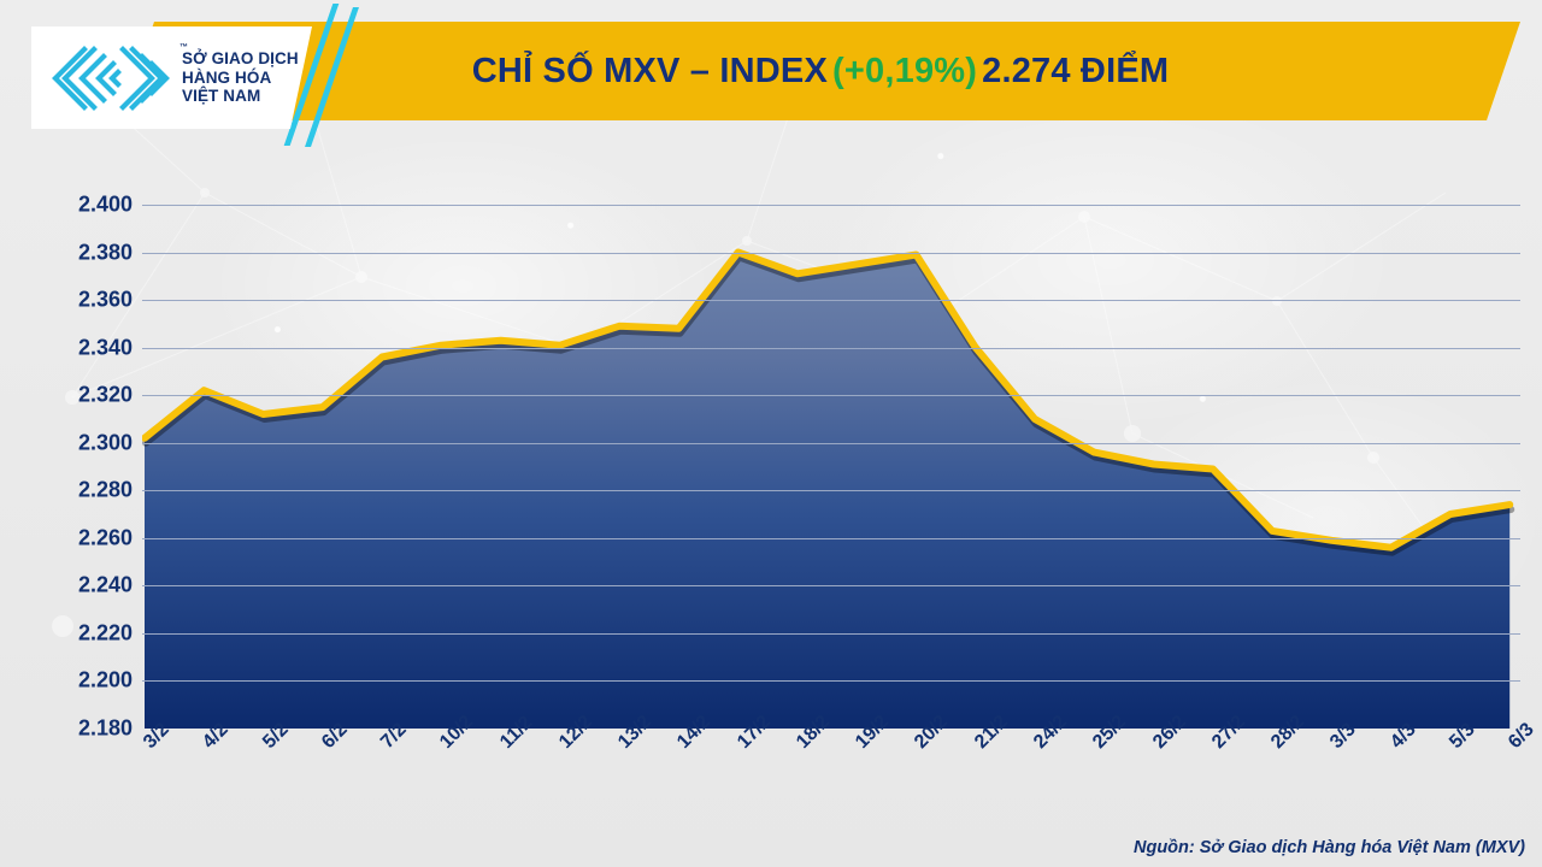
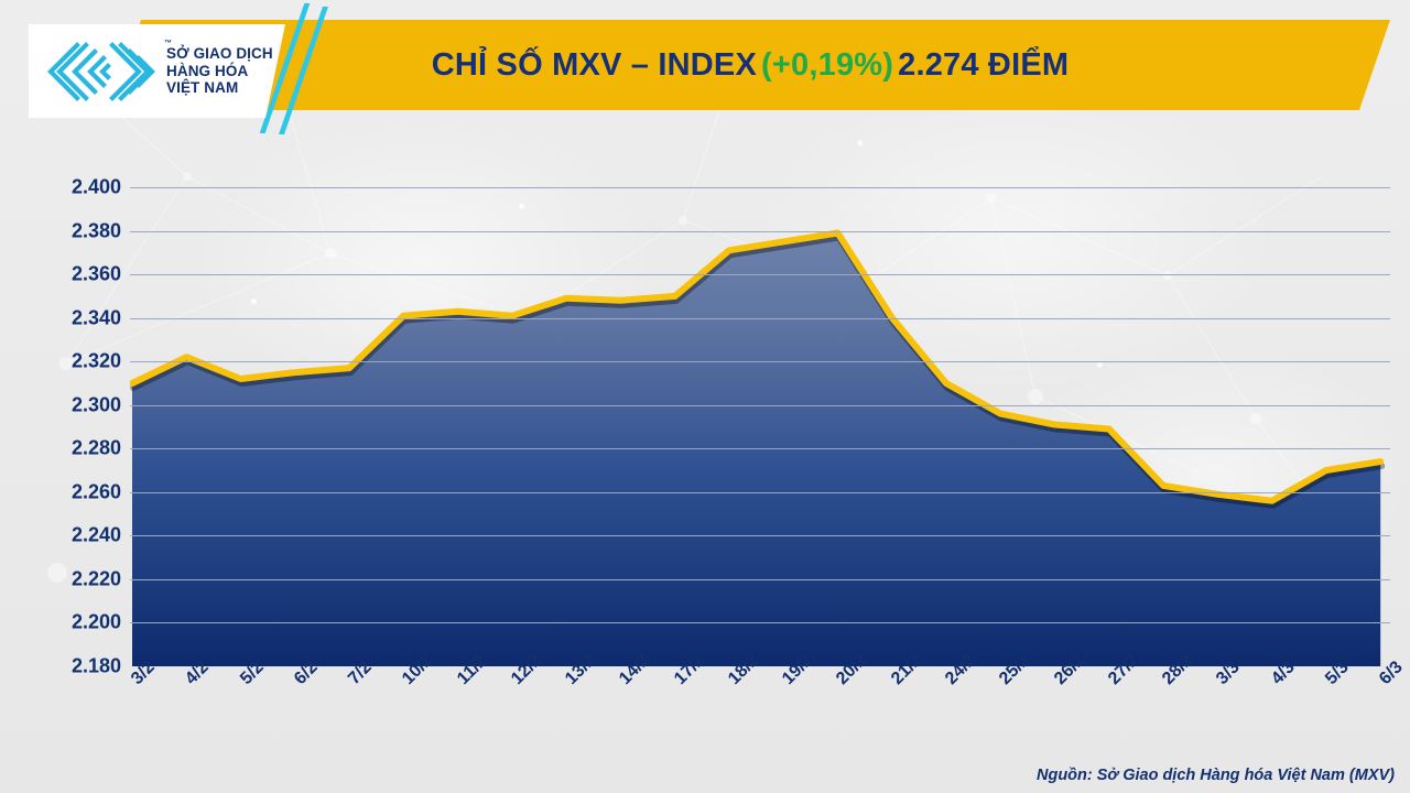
3/2: 2302 -> 2310
7/2: 2336 -> 2317
17/2: 2380 -> 2350
